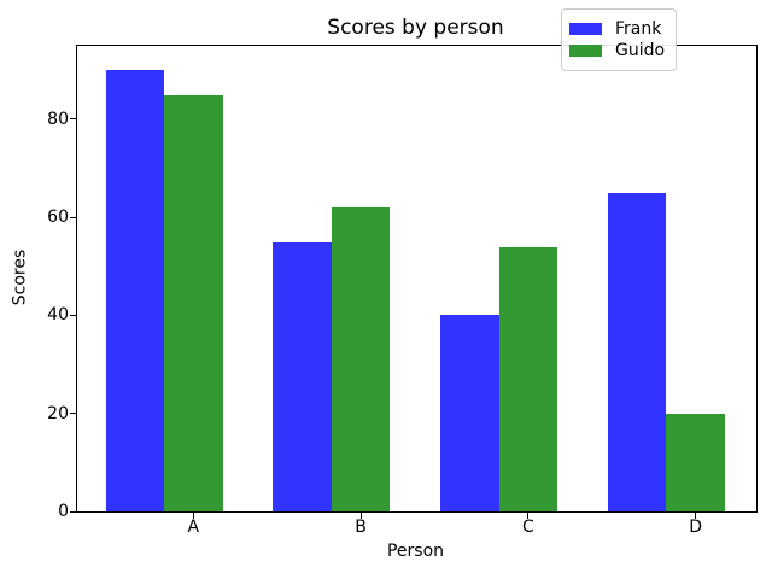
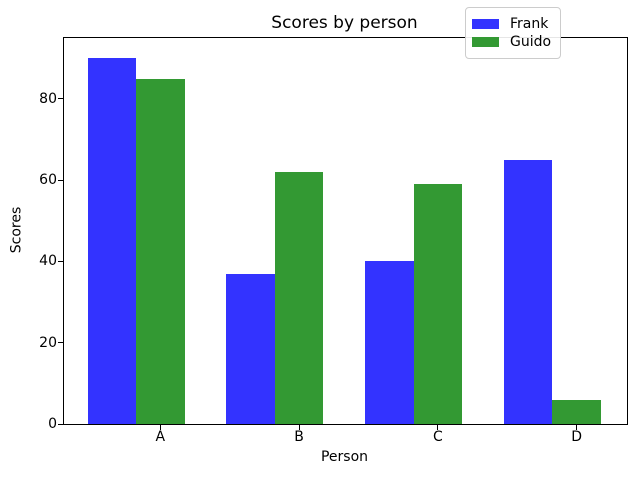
Frank/B: 55 -> 37
Guido/C: 54 -> 59
Guido/D: 20 -> 6
